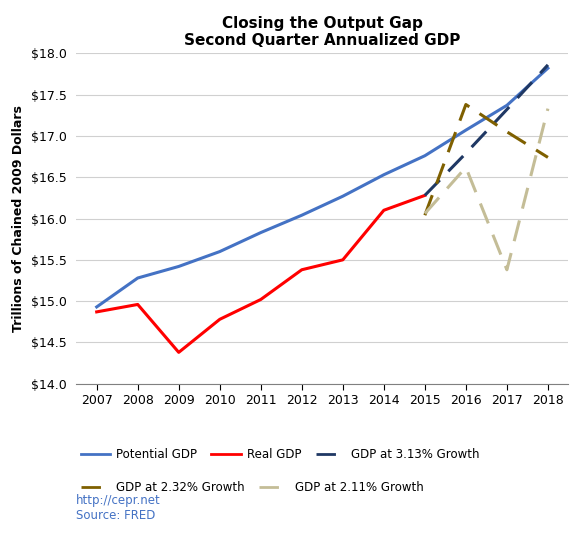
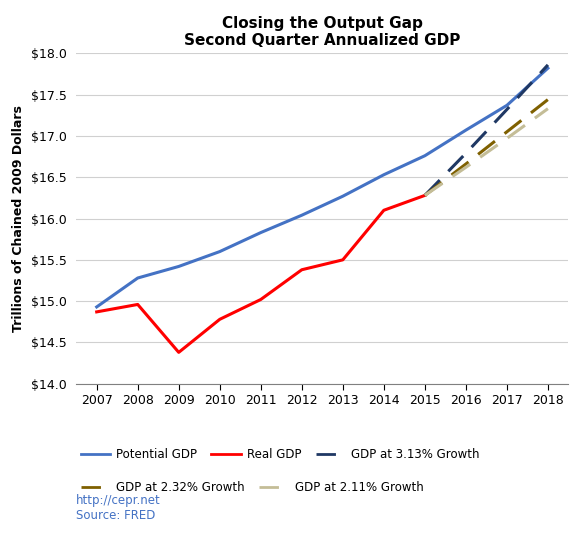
GDP at 2.32% Growth/2015: $16.04 -> $16.28
GDP at 2.11% Growth/2015: $16.06 -> $16.28
GDP at 2.32% Growth/2016: $17.38 -> $16.66
GDP at 2.11% Growth/2017: $15.38 -> $16.97
GDP at 2.32% Growth/2018: $16.74 -> $17.44
